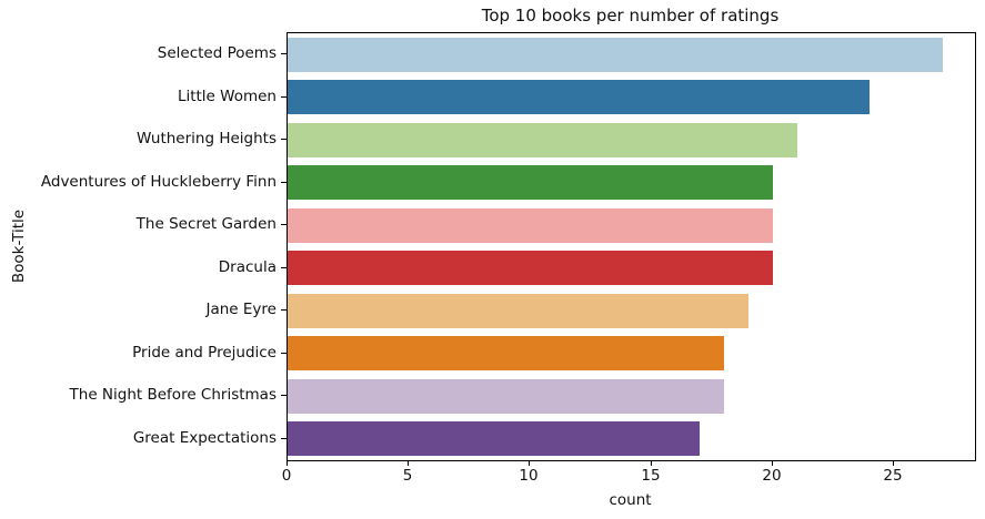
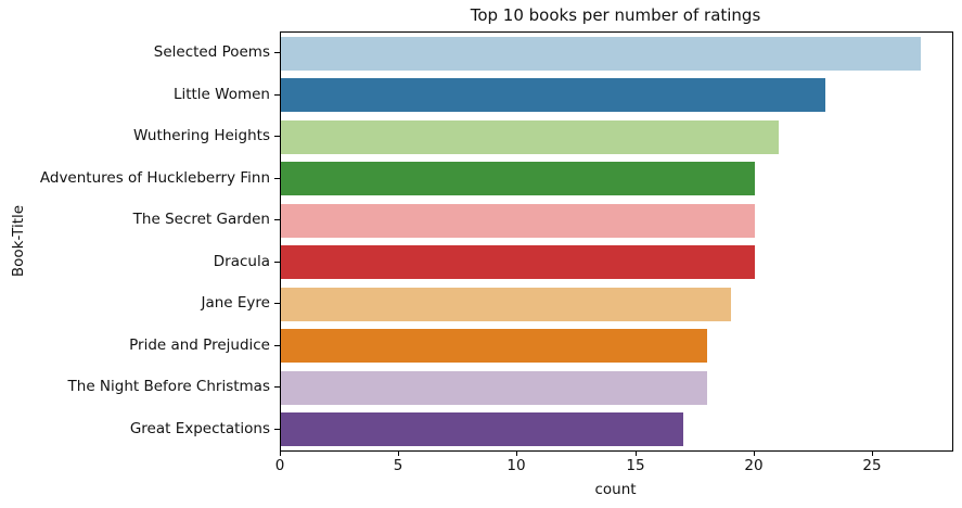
Little Women: 24 -> 23
